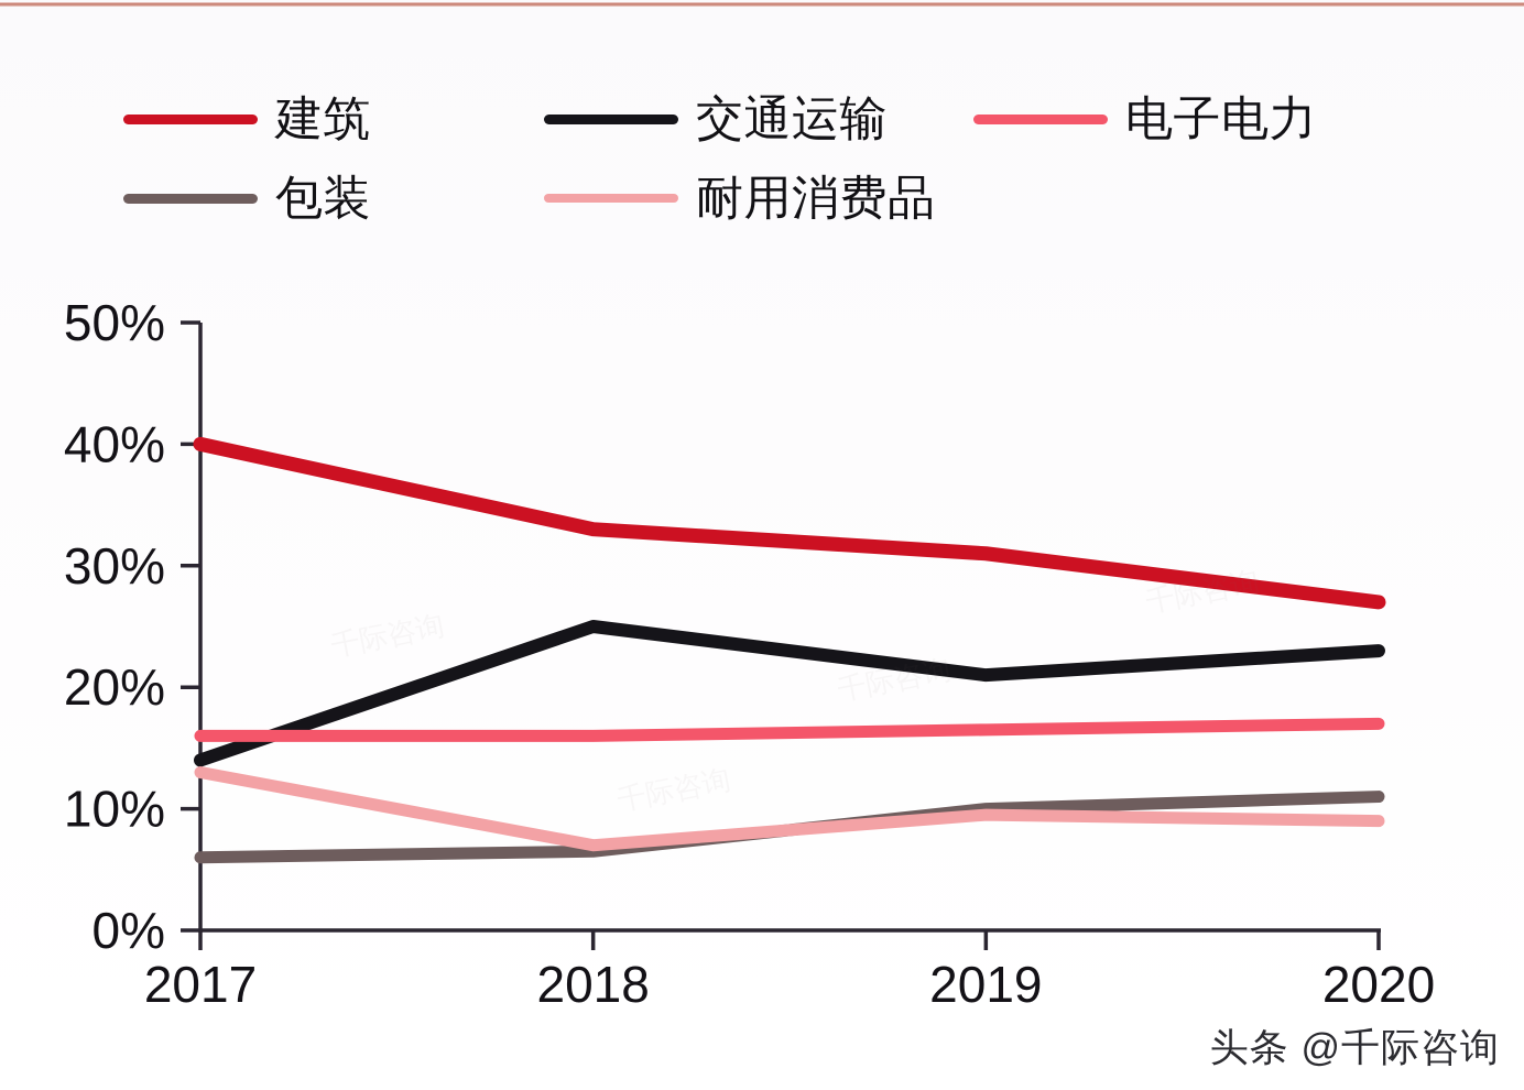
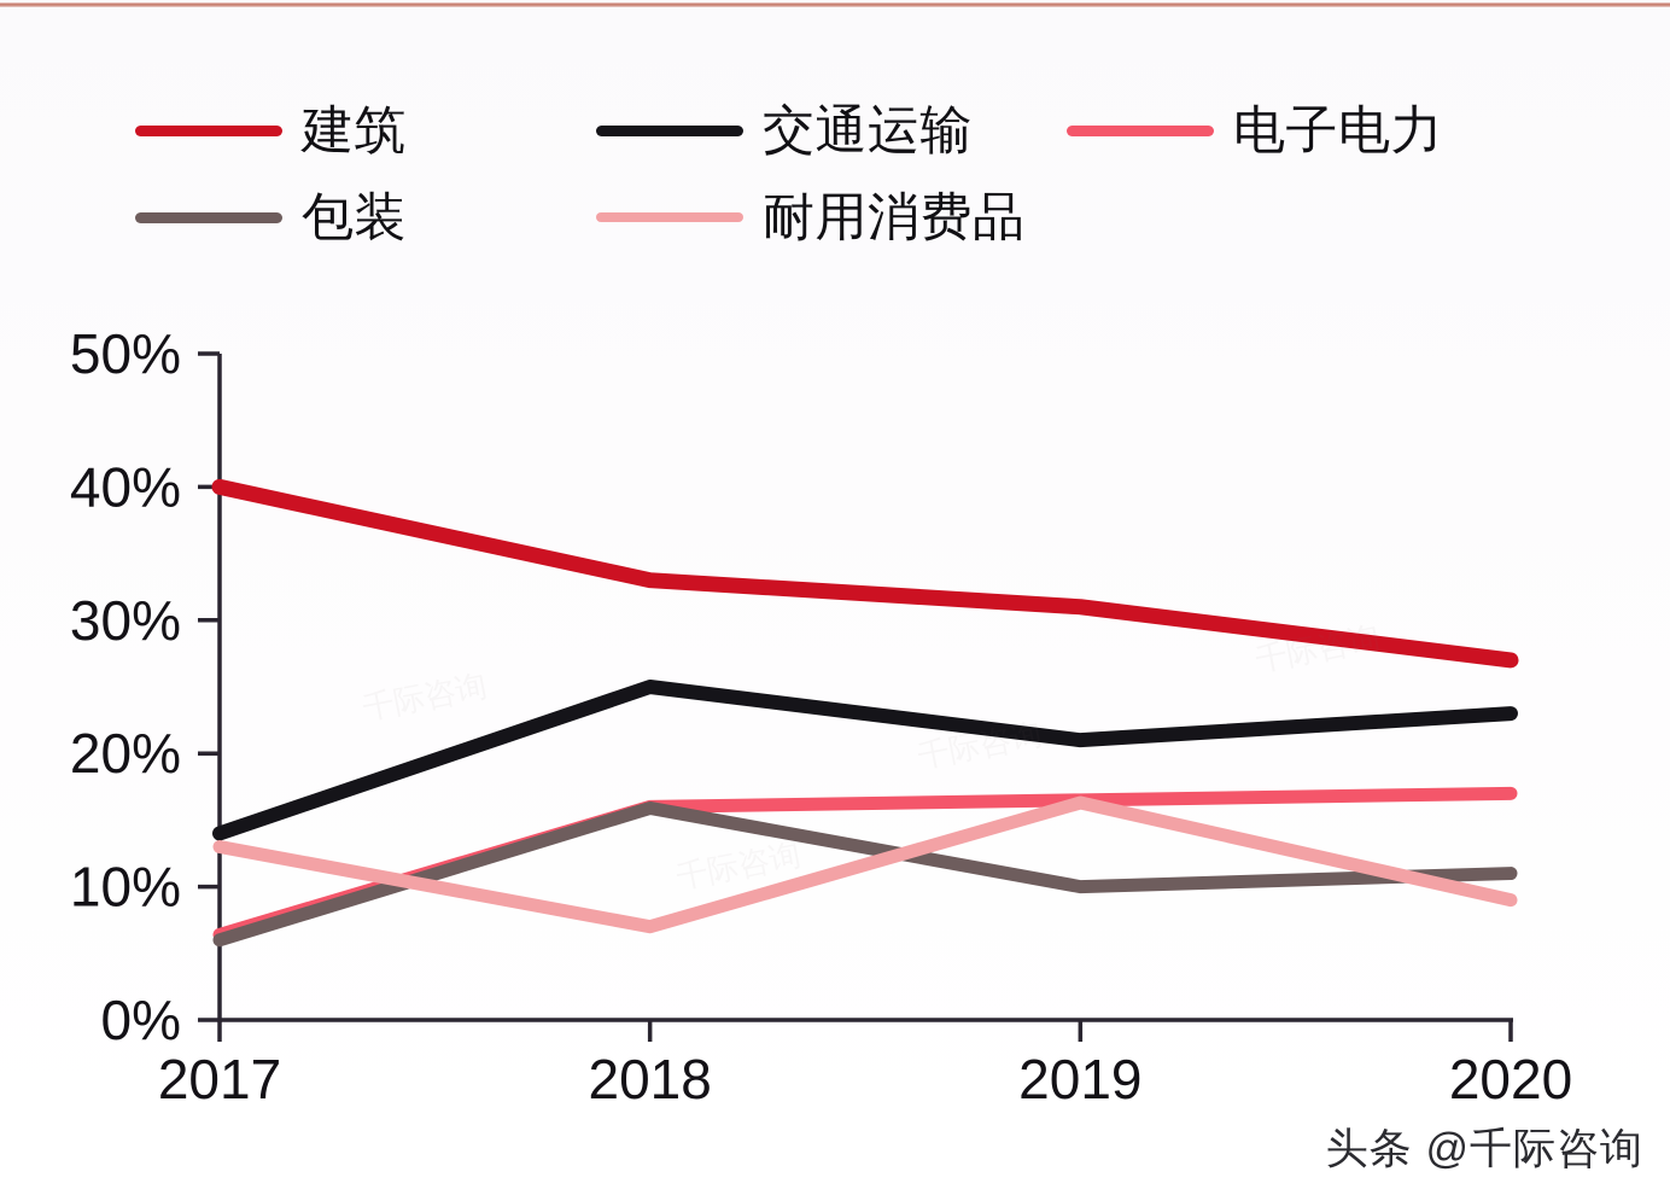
电子电力/2017: 16.0% -> 6.4%
包装/2018: 6.5% -> 15.9%
耐用消费品/2019: 9.5% -> 16.3%
